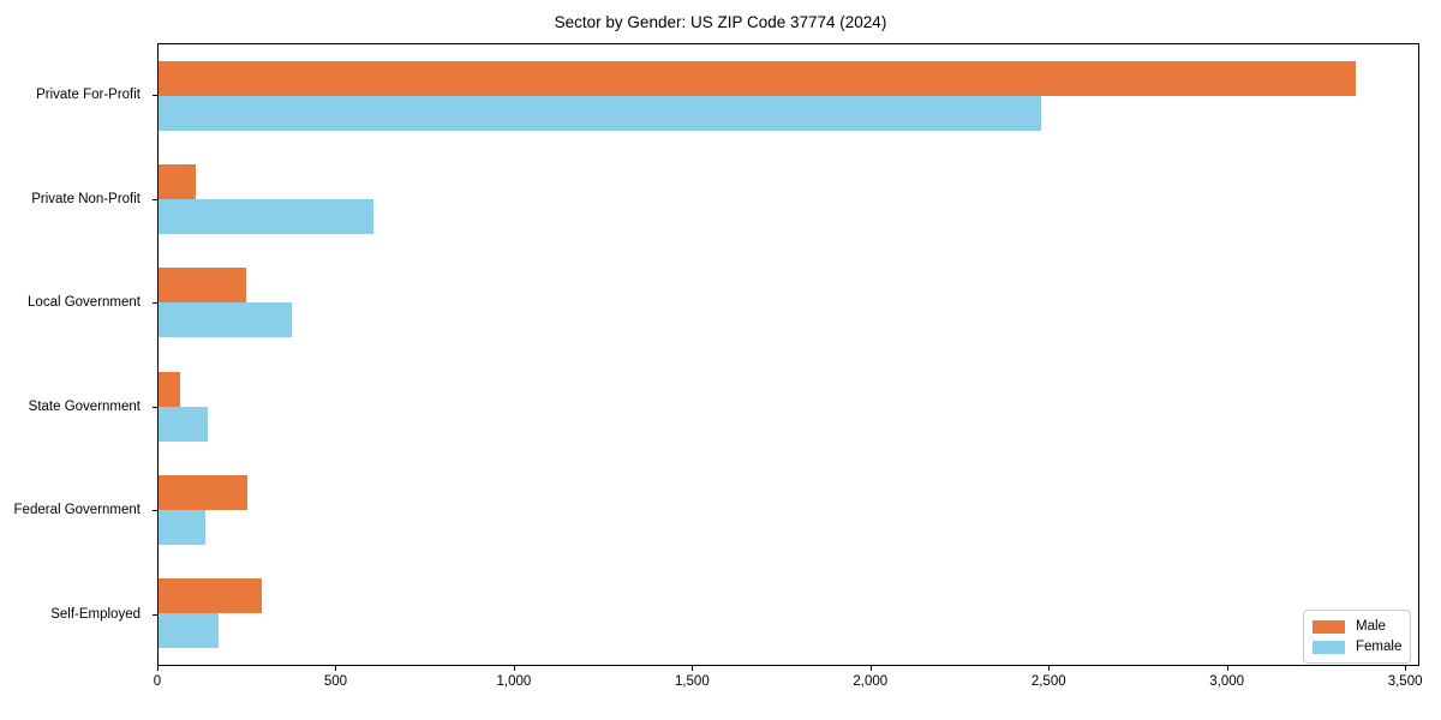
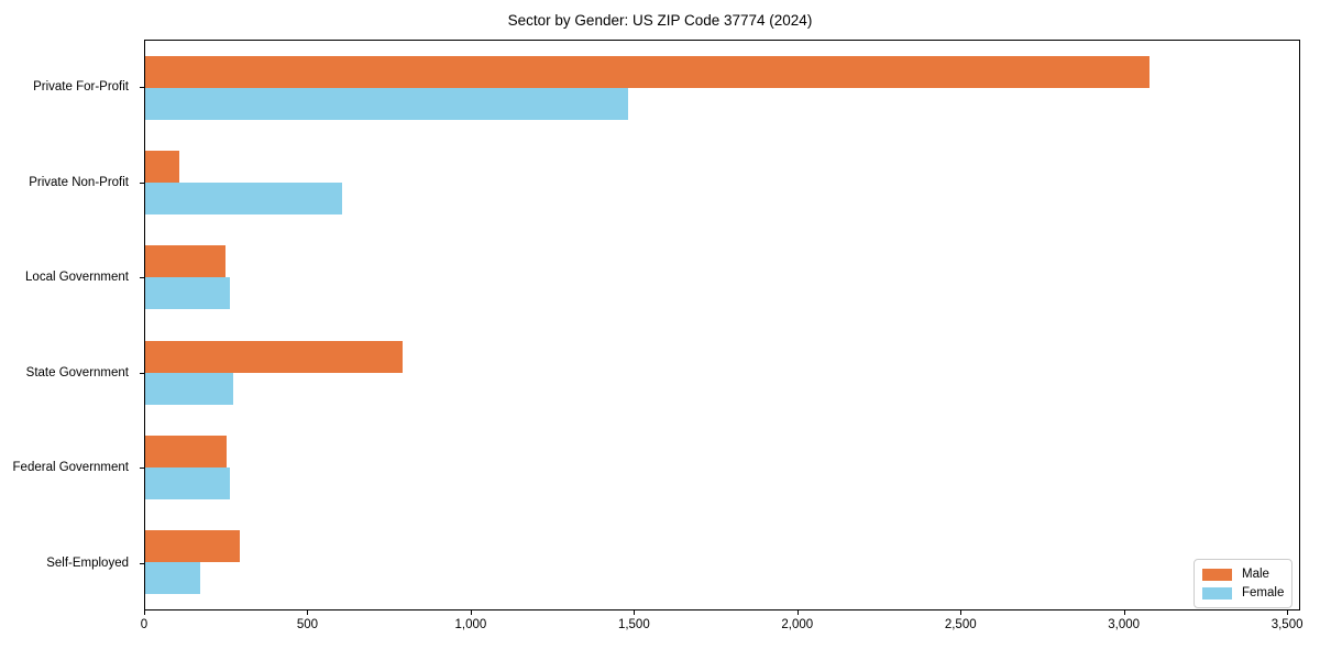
Male/Private For-Profit: 3360 -> 3080
Female/Private For-Profit: 2480 -> 1480
Female/Local Government: 380 -> 260
Male/State Government: 60 -> 790
Female/State Government: 140 -> 270
Female/Federal Government: 130 -> 260
